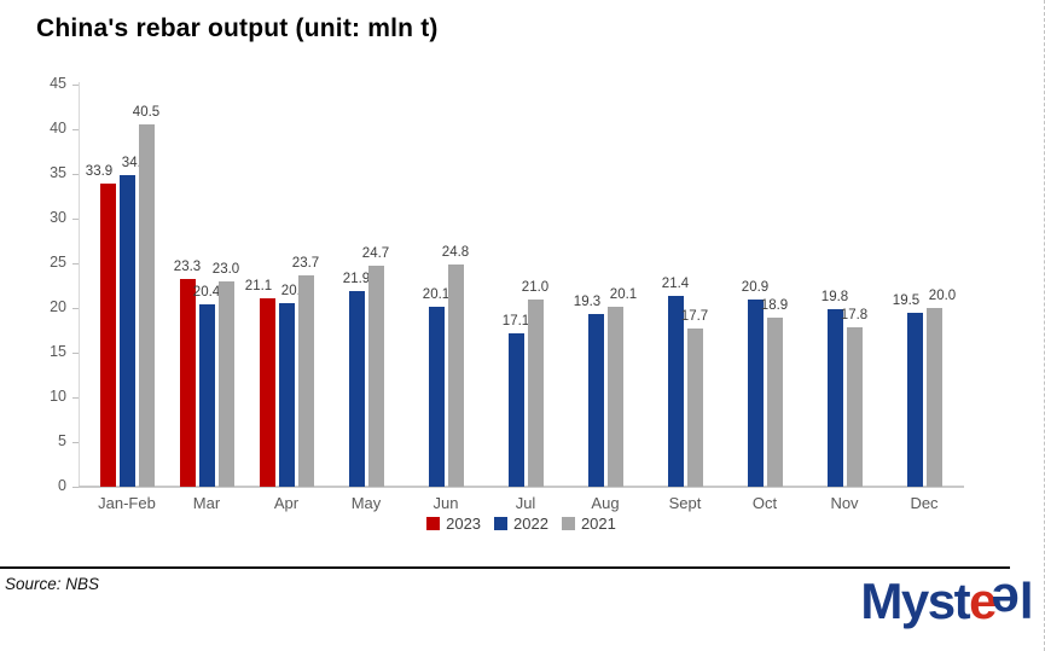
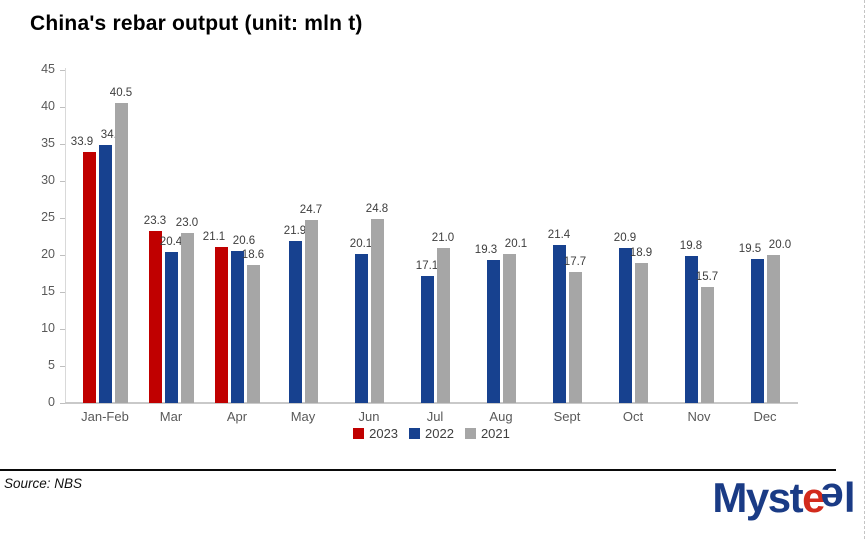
2021/Apr: 23.7 -> 18.6
2021/Nov: 17.8 -> 15.7
